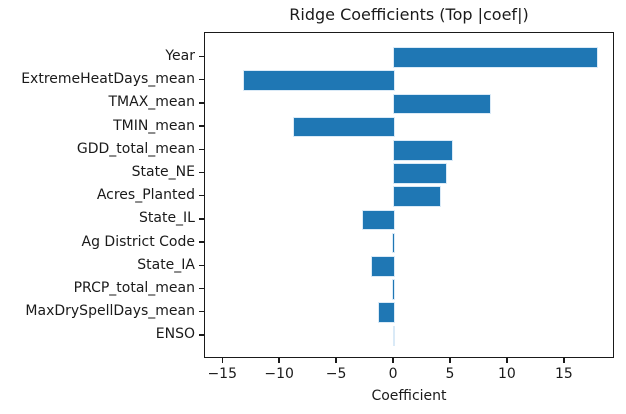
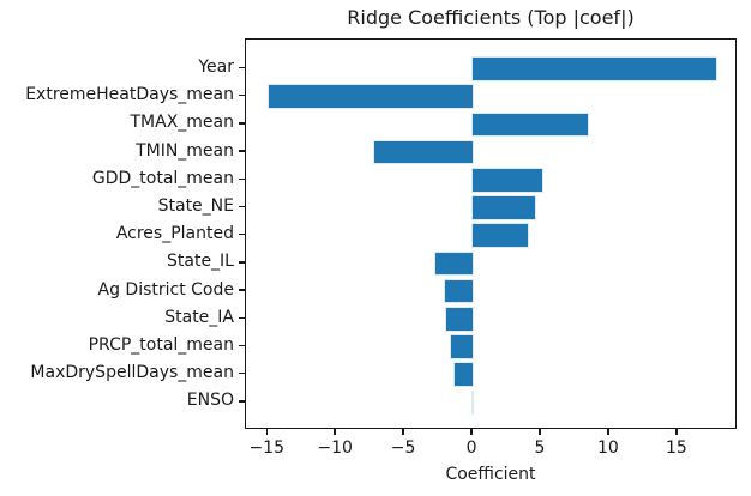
ExtremeHeatDays_mean: -13.2 -> -14.9
TMIN_mean: -8.8 -> -7.2
Ag District Code: -0.1 -> -2.0
PRCP_total_mean: -0.1 -> -1.6
